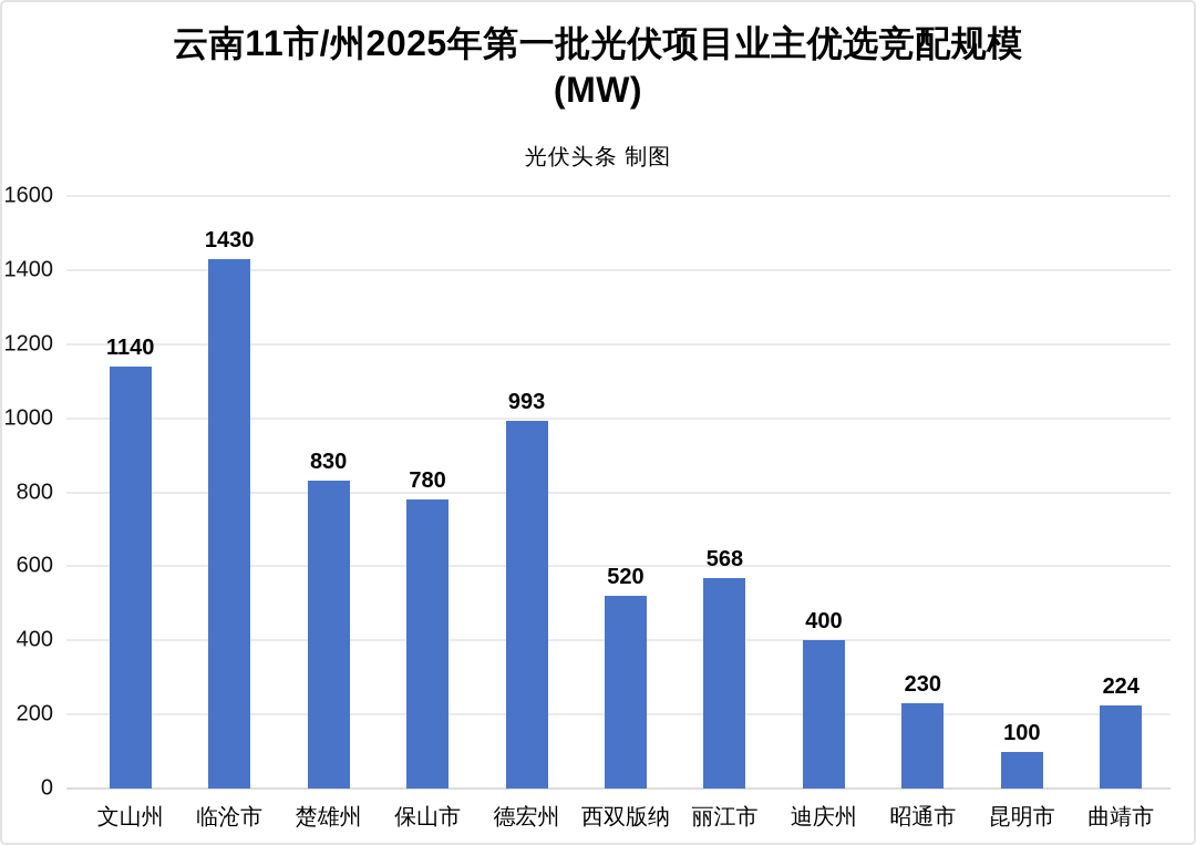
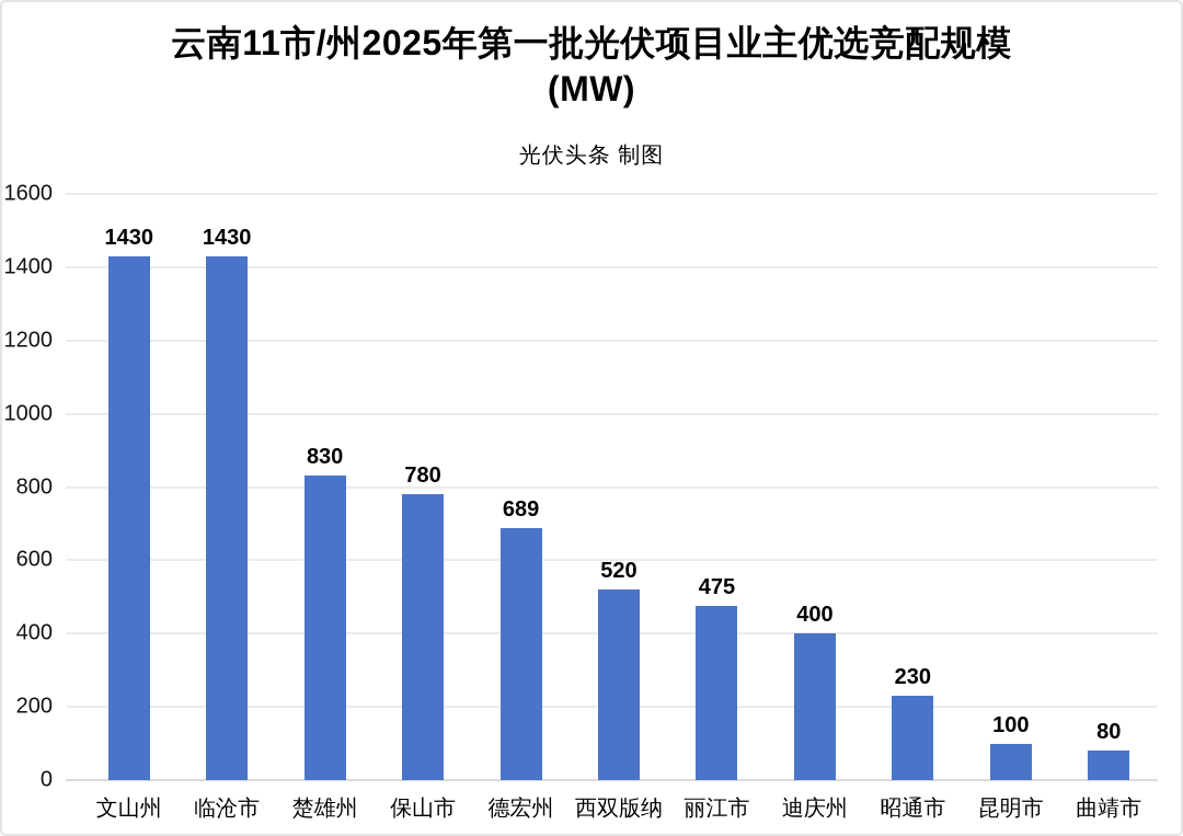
文山州: 1140 -> 1430
德宏州: 993 -> 689
丽江市: 568 -> 475
曲靖市: 224 -> 80
